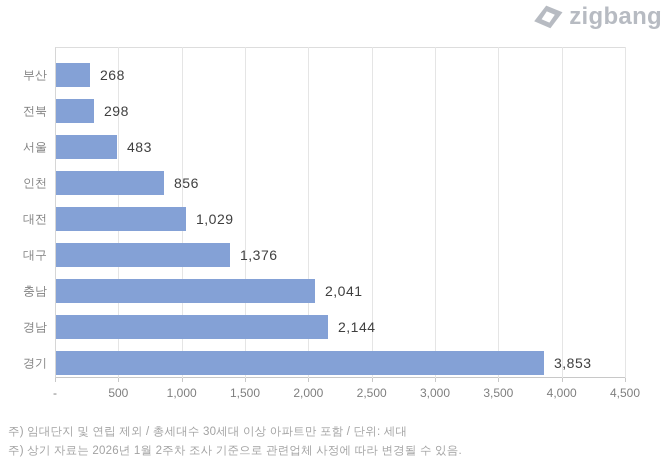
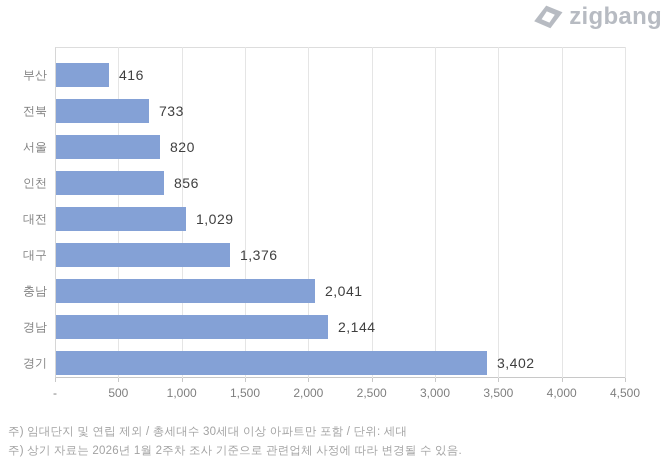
부산: 268 -> 416
전북: 298 -> 733
서울: 483 -> 820
경기: 3,853 -> 3,402
